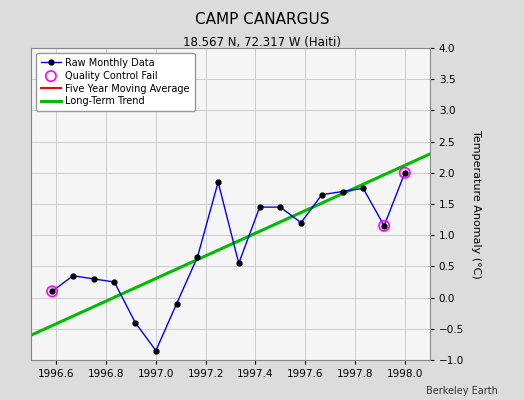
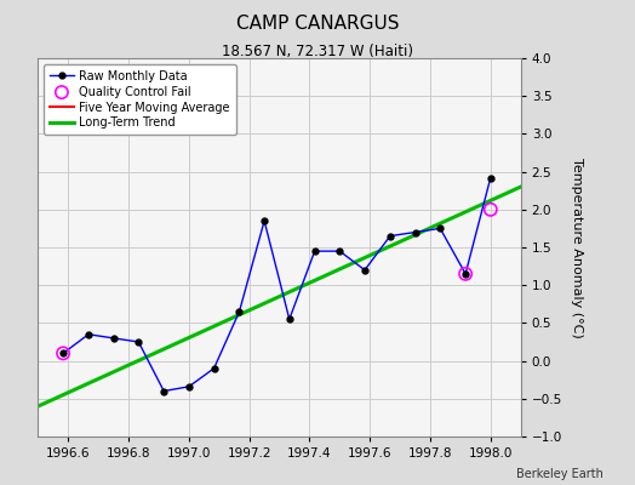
Raw Monthly Data/1997.0: -0.85 -> -0.34
Raw Monthly Data/1998.0: 2.00 -> 2.42
